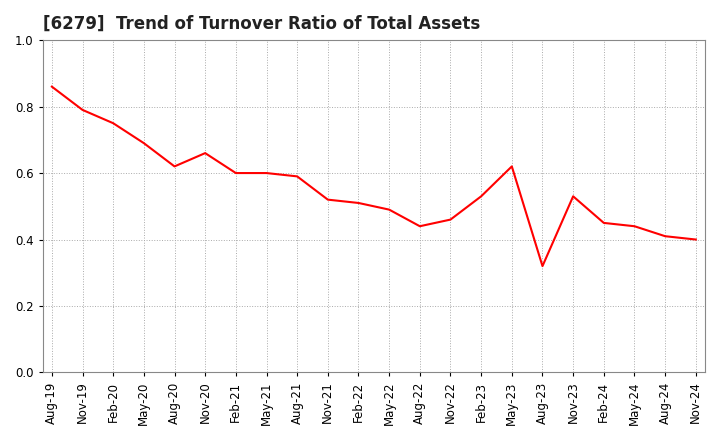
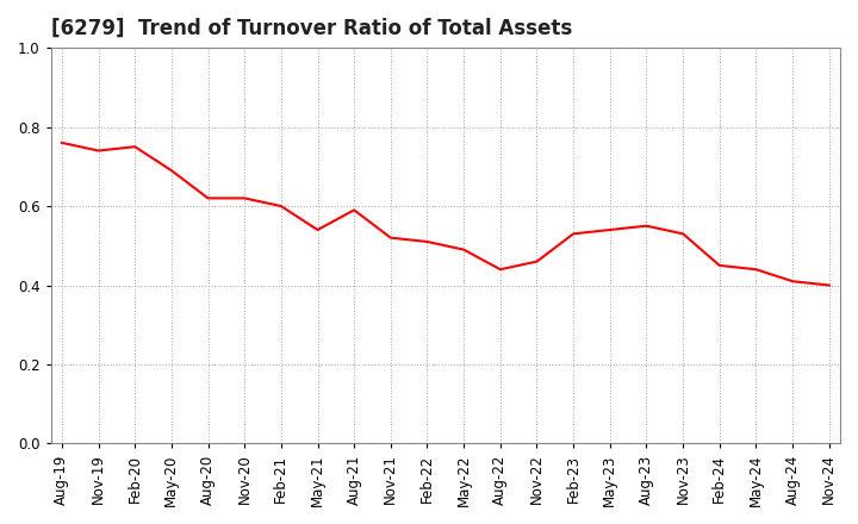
Aug-19: 0.86 -> 0.76
Nov-19: 0.79 -> 0.74
Nov-20: 0.66 -> 0.62
May-21: 0.60 -> 0.54
May-23: 0.62 -> 0.54
Aug-23: 0.32 -> 0.55
